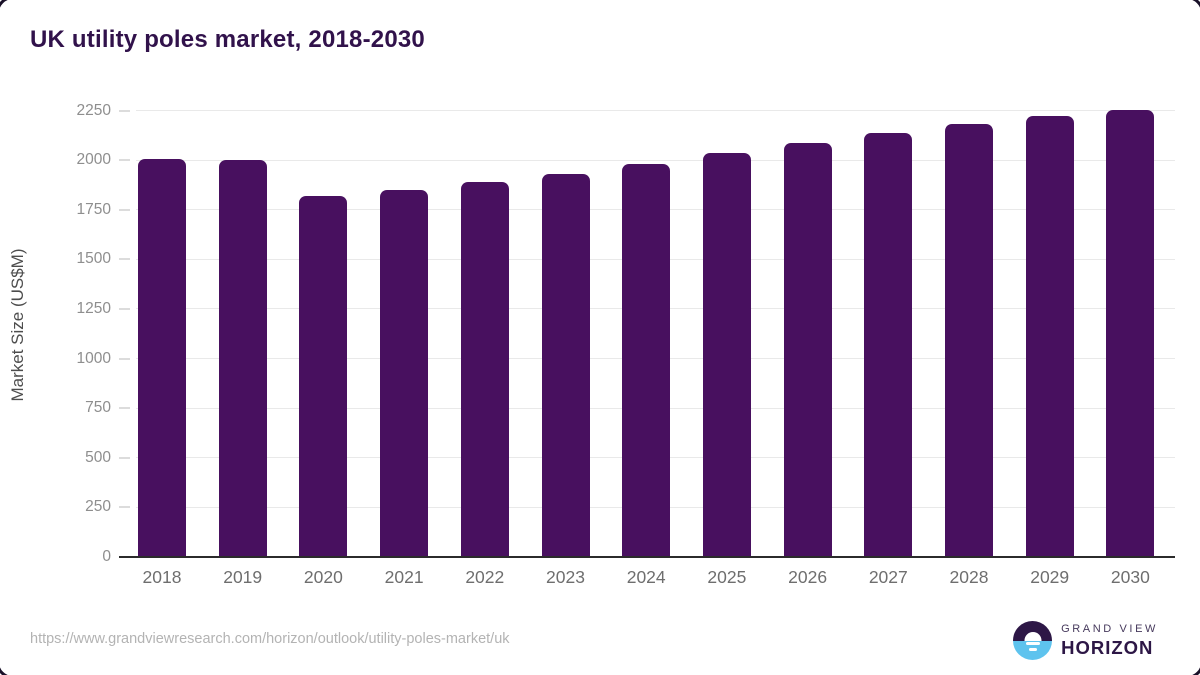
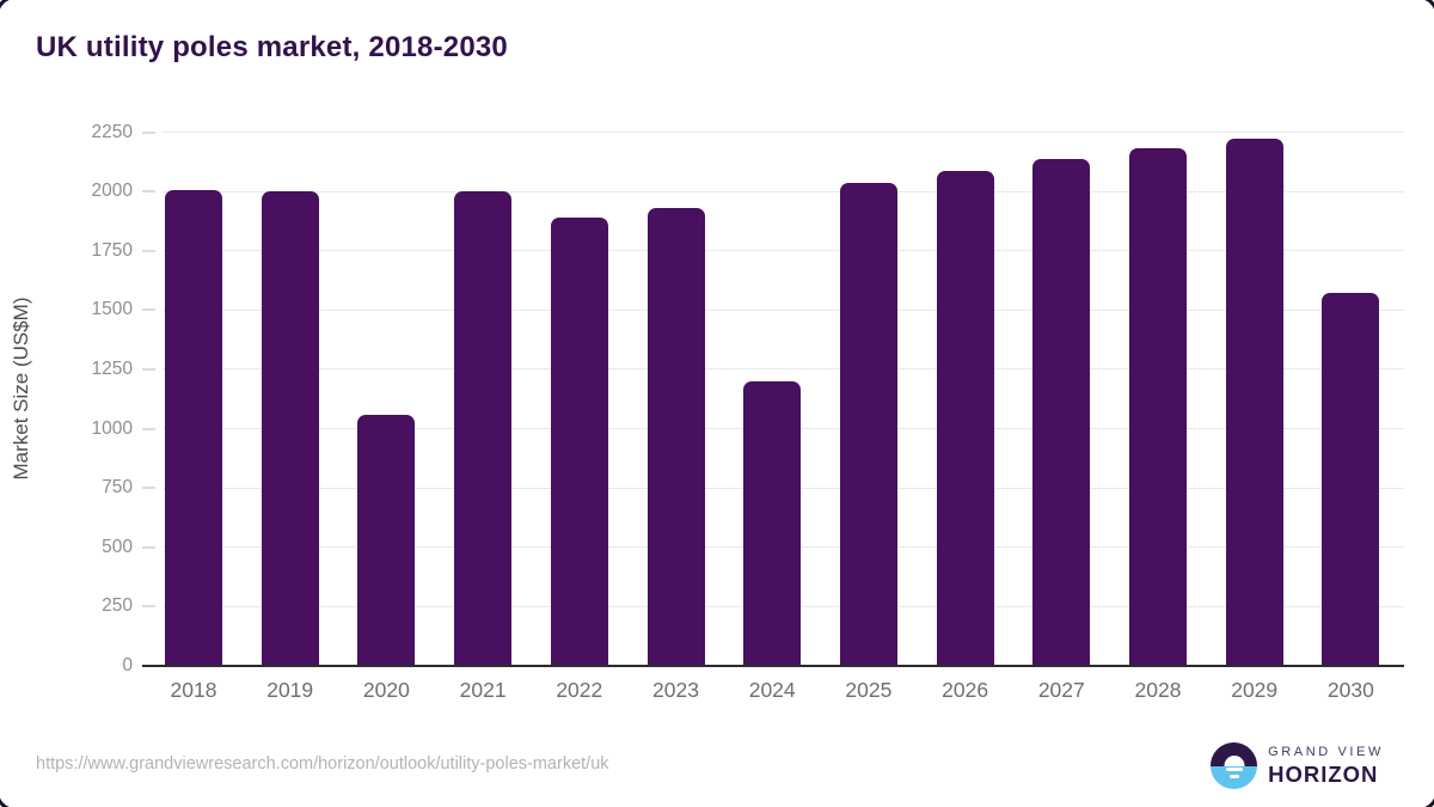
2020: 1820 -> 1060
2021: 1850 -> 2000
2024: 1980 -> 1200
2030: 2260 -> 1570
